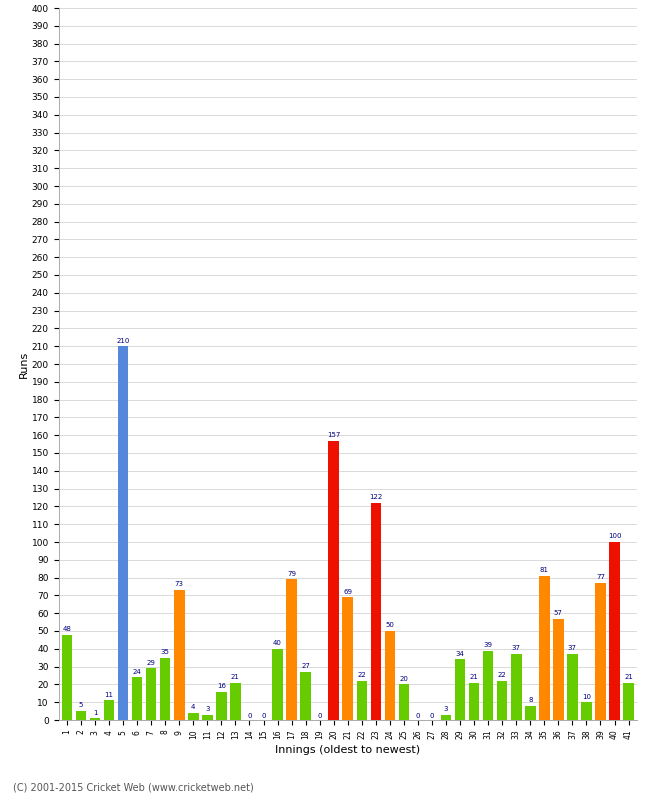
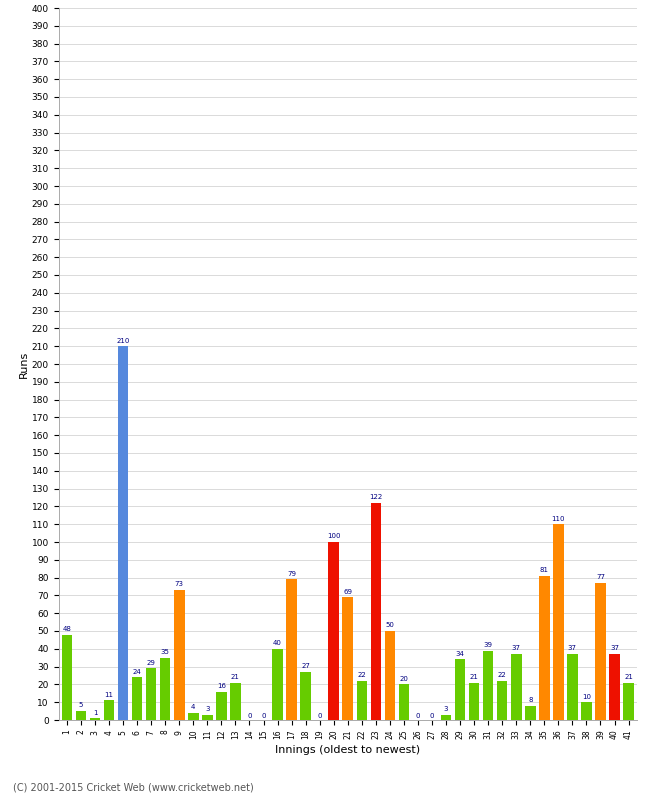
20: 157 -> 100
36: 57 -> 110
40: 100 -> 37
